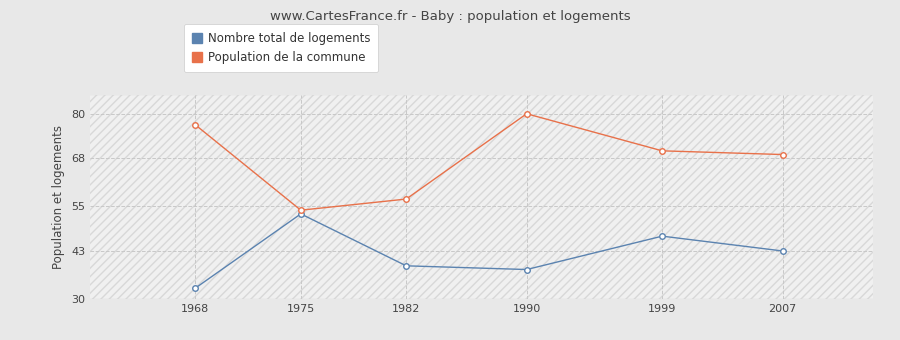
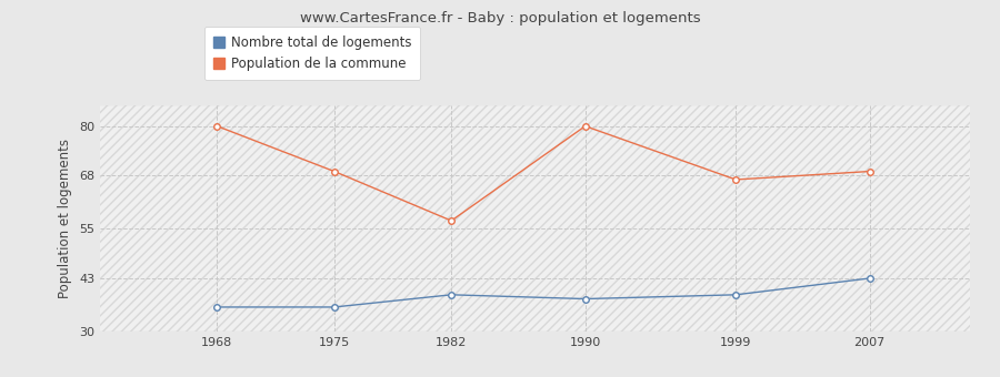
Nombre total de logements/1968: 33 -> 36
Population de la commune/1968: 77 -> 80
Nombre total de logements/1975: 53 -> 36
Population de la commune/1975: 54 -> 69
Nombre total de logements/1999: 47 -> 39
Population de la commune/1999: 70 -> 67
